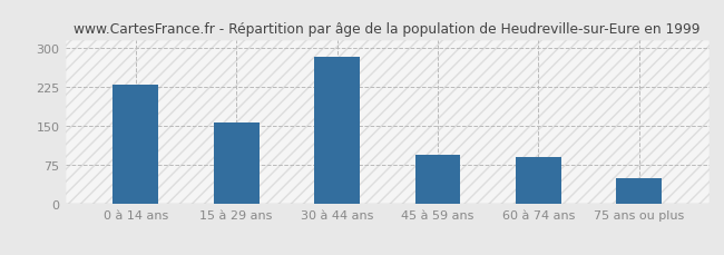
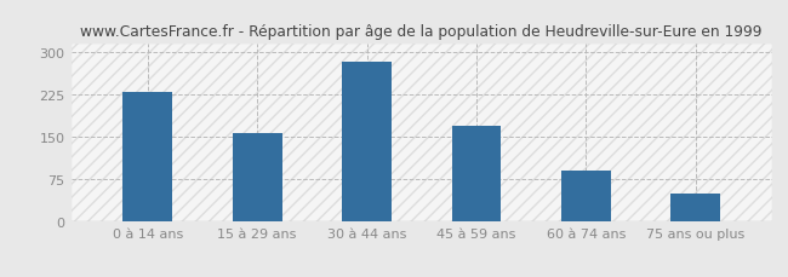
45 à 59 ans: 95 -> 170
